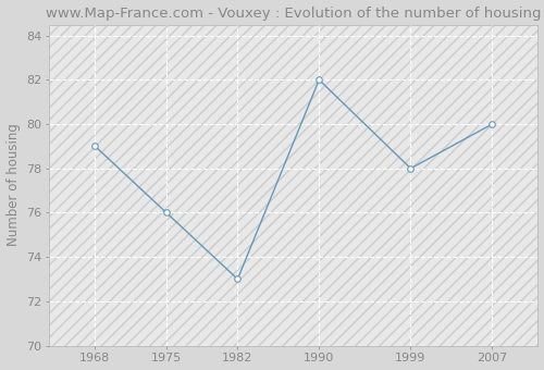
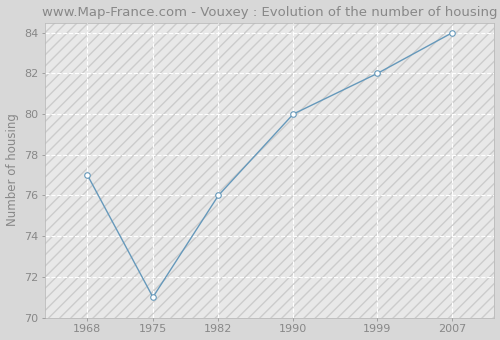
1968: 79 -> 77
1975: 76 -> 71
1982: 73 -> 76
1990: 82 -> 80
1999: 78 -> 82
2007: 80 -> 84
